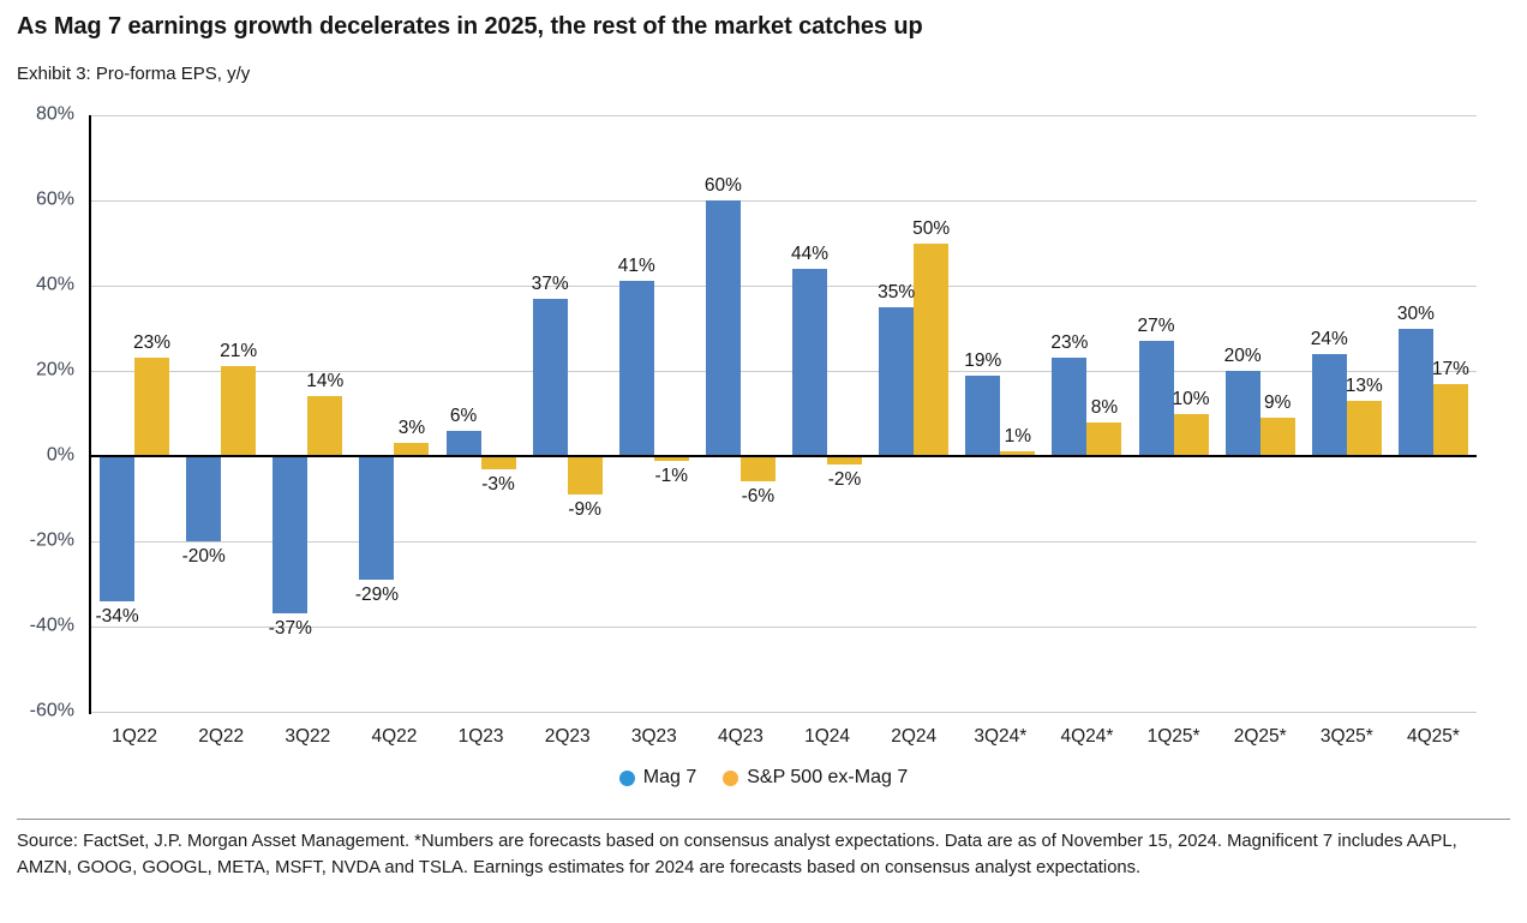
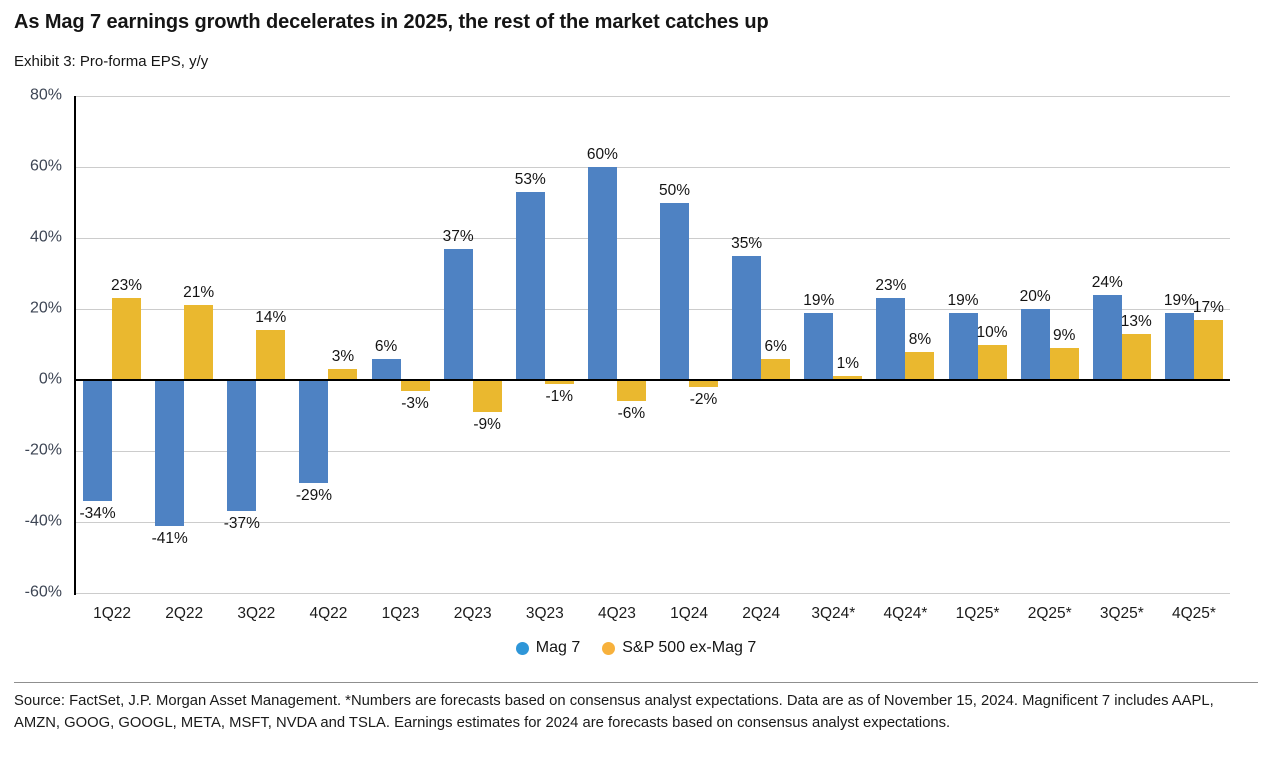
Mag 7/2Q22: -20% -> -41%
Mag 7/3Q23: 41% -> 53%
Mag 7/1Q24: 44% -> 50%
S&P 500 ex-Mag 7/2Q24: 50% -> 6%
Mag 7/1Q25*: 27% -> 19%
Mag 7/4Q25*: 30% -> 19%
